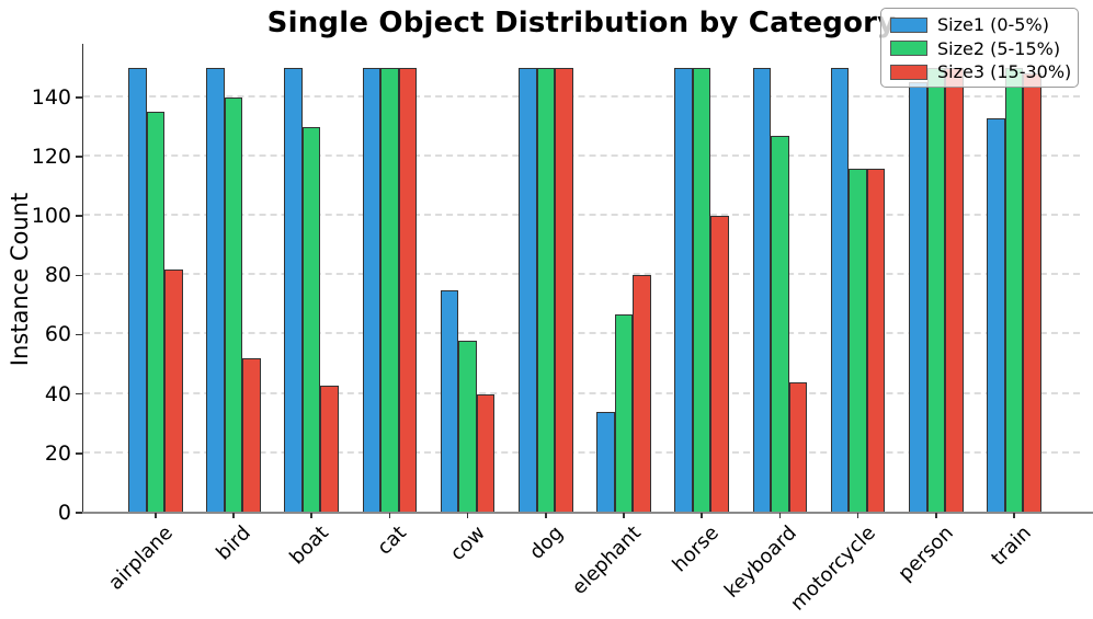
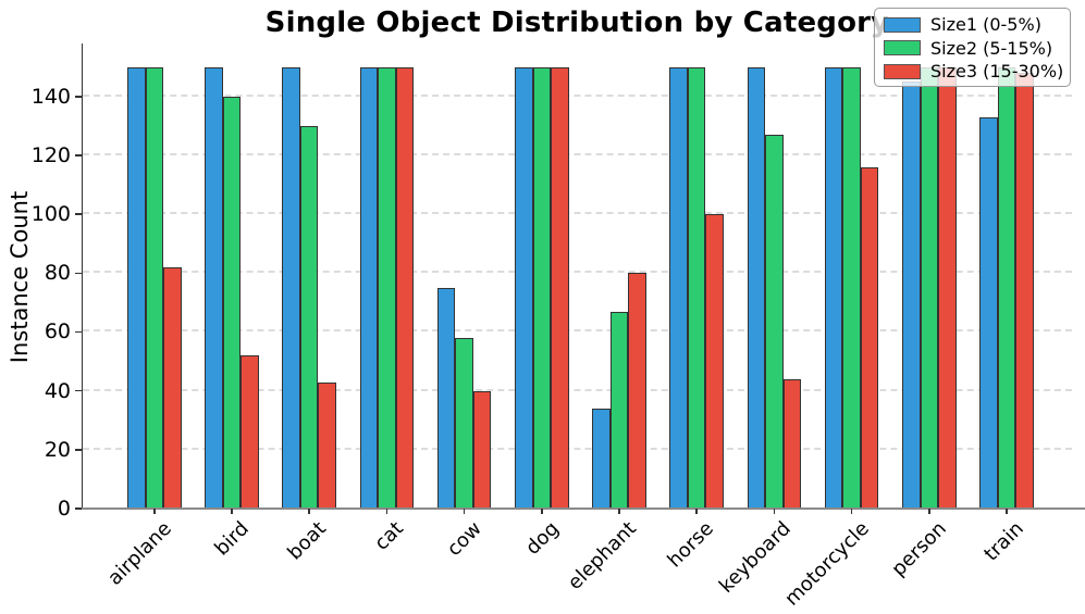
Size2 (5-15%)/airplane: 135 -> 150
Size2 (5-15%)/motorcycle: 116 -> 150
